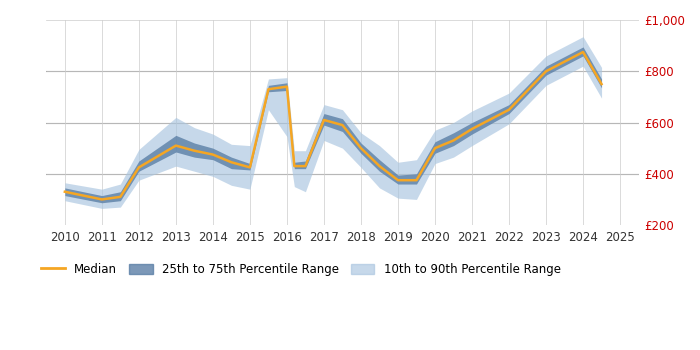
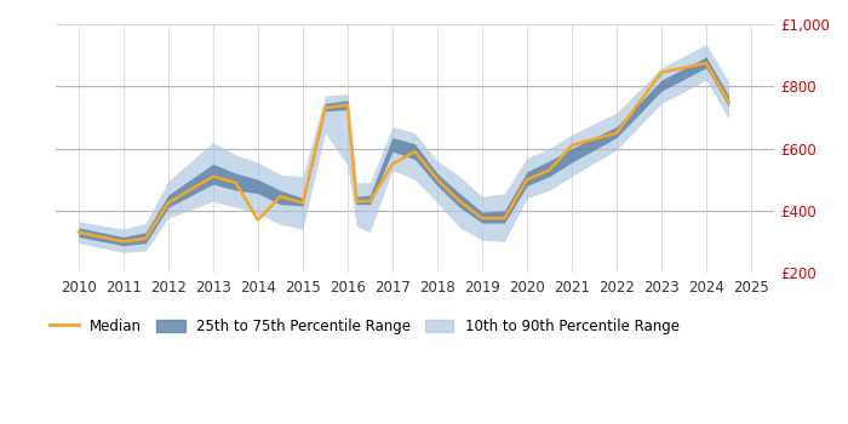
Median/2014: £475 -> £370
Median/2017: £610 -> £550
Median/2021: £575 -> £610
Median/2023: £800 -> £845
